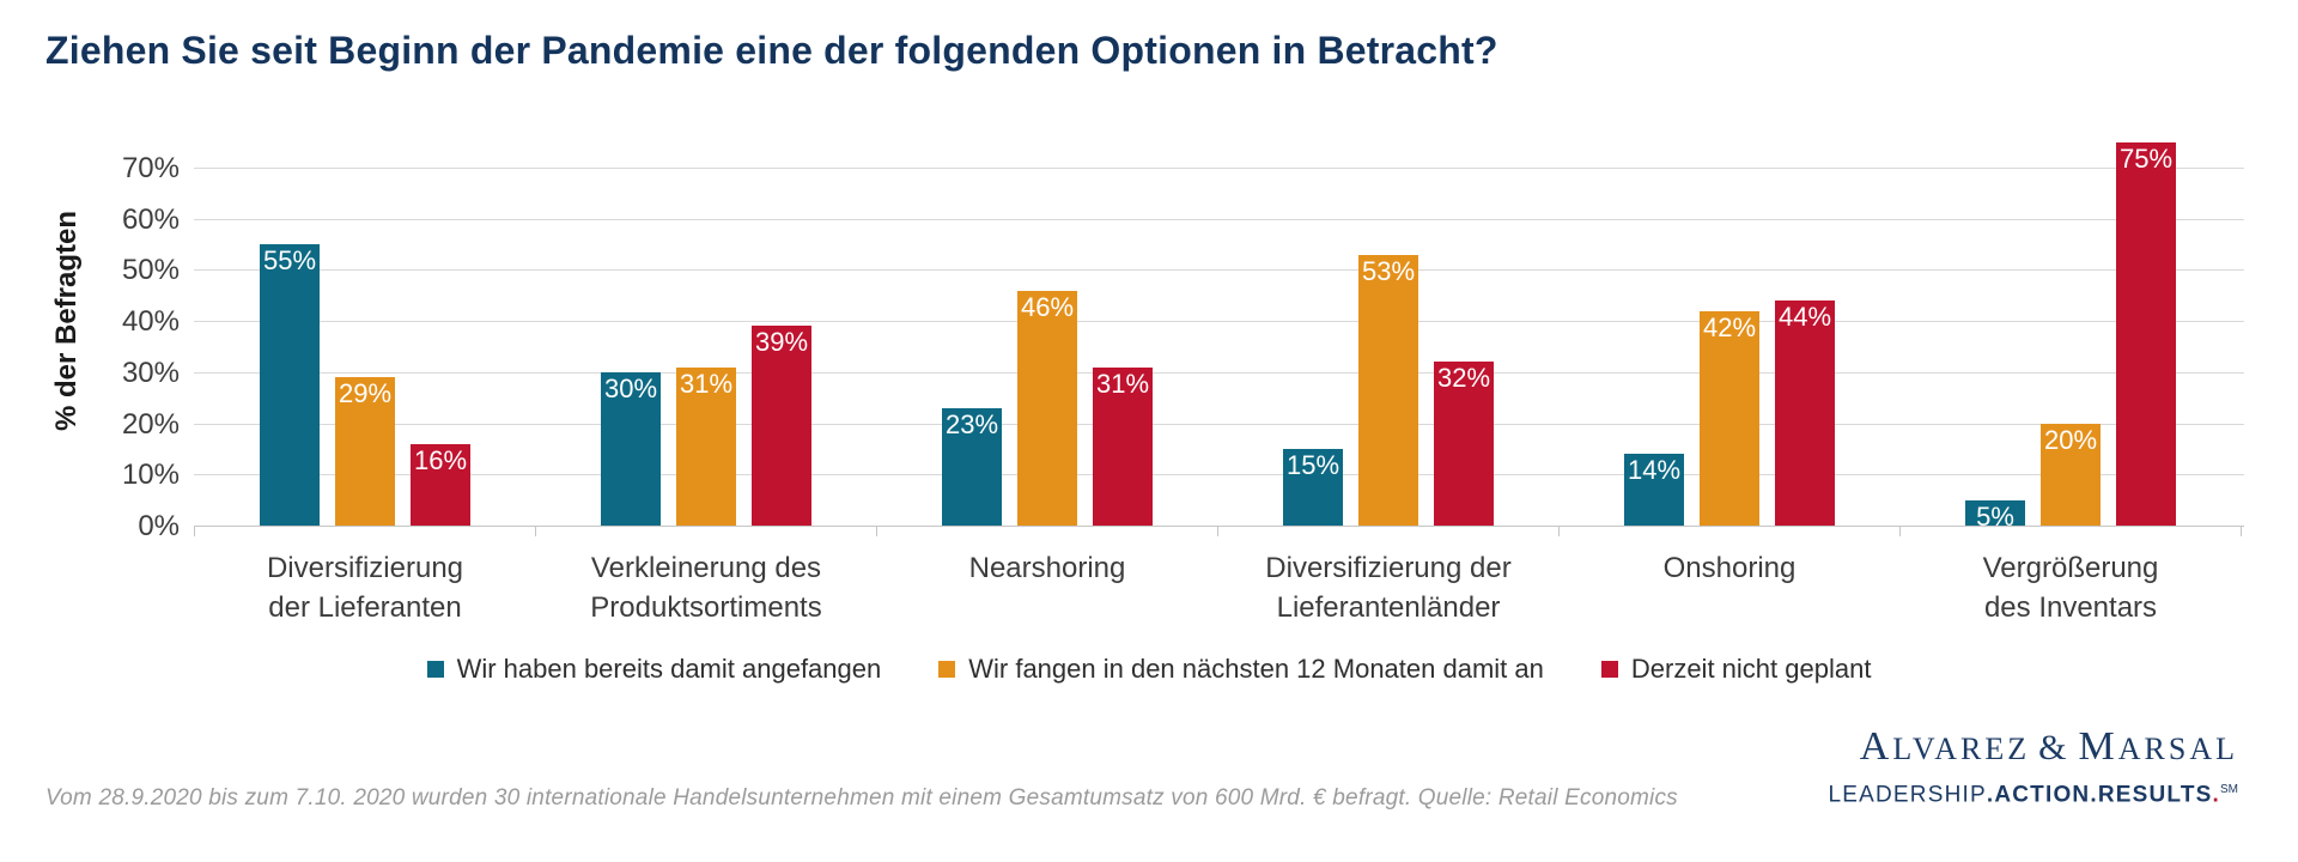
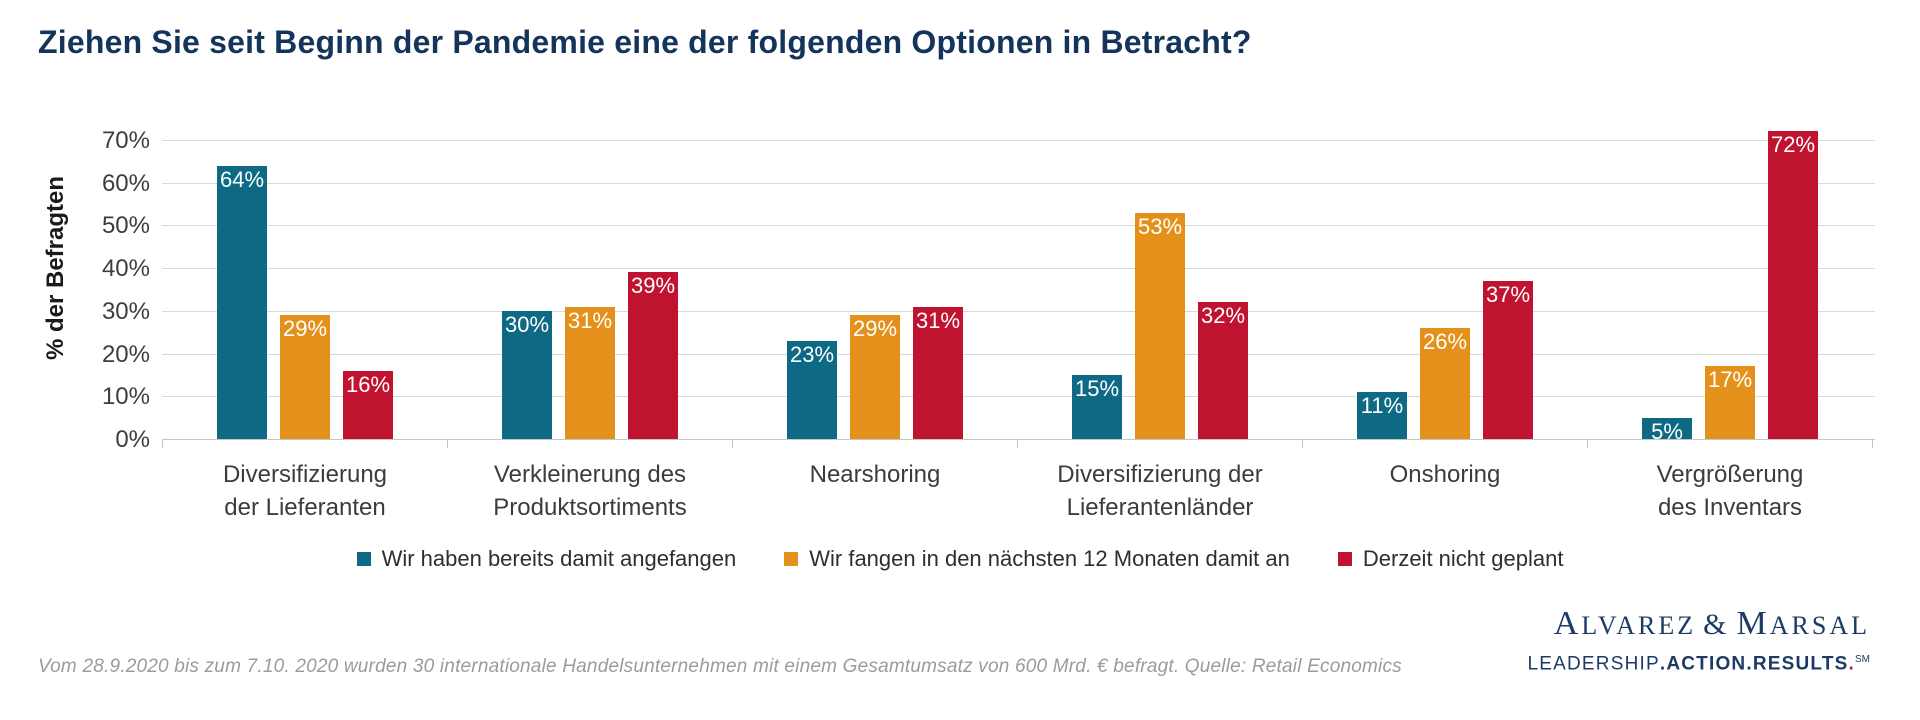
Wir haben bereits damit angefangen/Diversifizierung der Lieferanten: 55% -> 64%
Wir fangen in den nächsten 12 Monaten damit an/Nearshoring: 46% -> 29%
Wir haben bereits damit angefangen/Onshoring: 14% -> 11%
Wir fangen in den nächsten 12 Monaten damit an/Onshoring: 42% -> 26%
Derzeit nicht geplant/Onshoring: 44% -> 37%
Wir fangen in den nächsten 12 Monaten damit an/Vergrößerung des Inventars: 20% -> 17%
Derzeit nicht geplant/Vergrößerung des Inventars: 75% -> 72%
